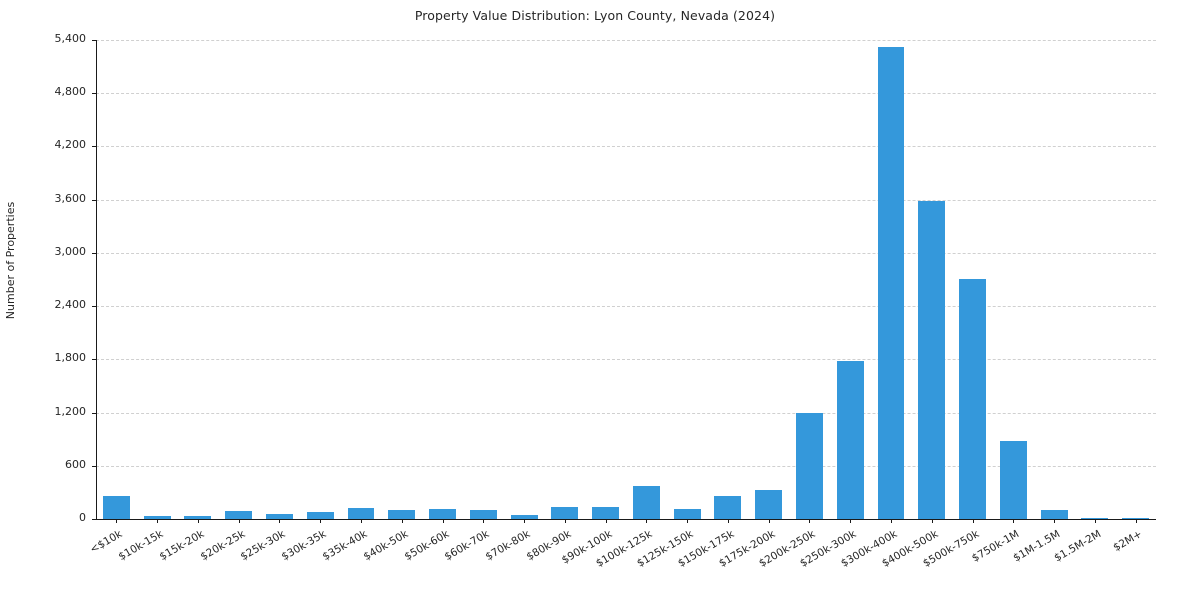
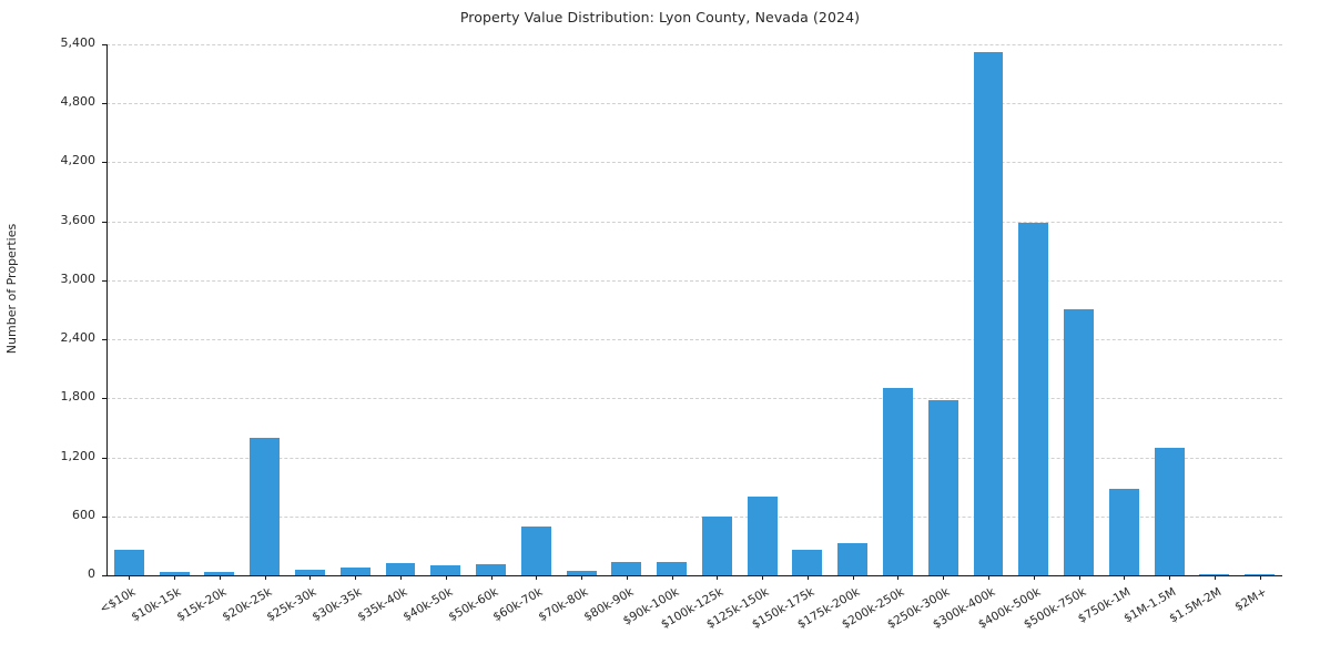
$20k-25k: 100 -> 1400
$60k-70k: 100 -> 500
$100k-125k: 400 -> 600
$125k-150k: 100 -> 800
$200k-250k: 1200 -> 1900
$1M-1.5M: 100 -> 1300
